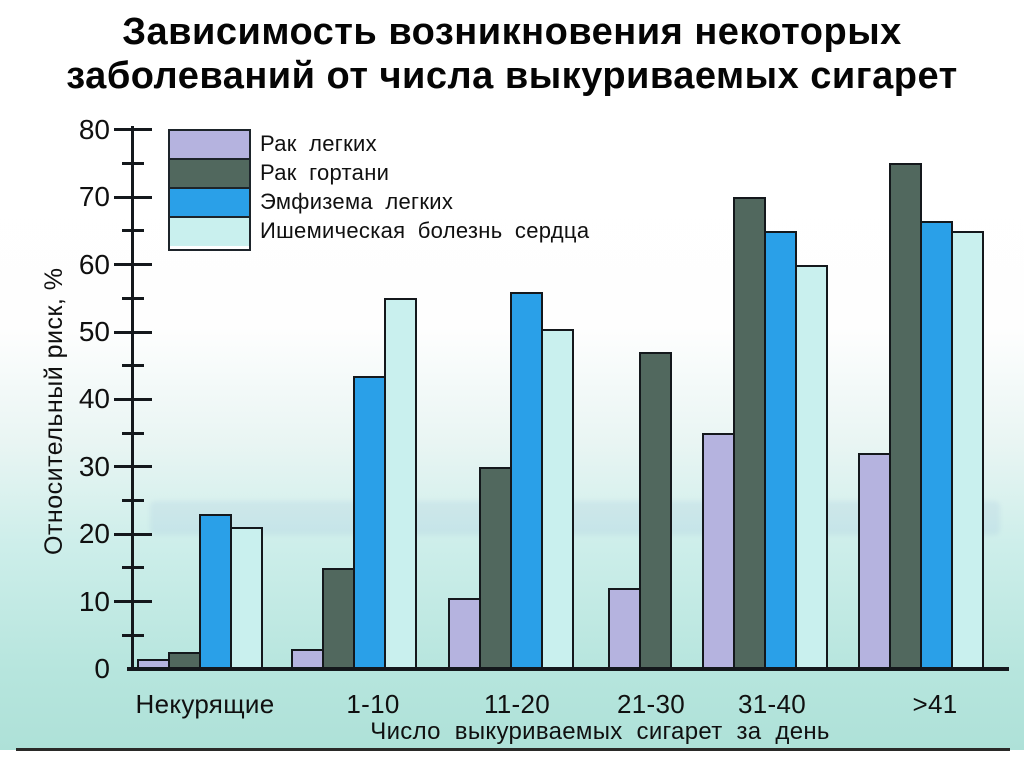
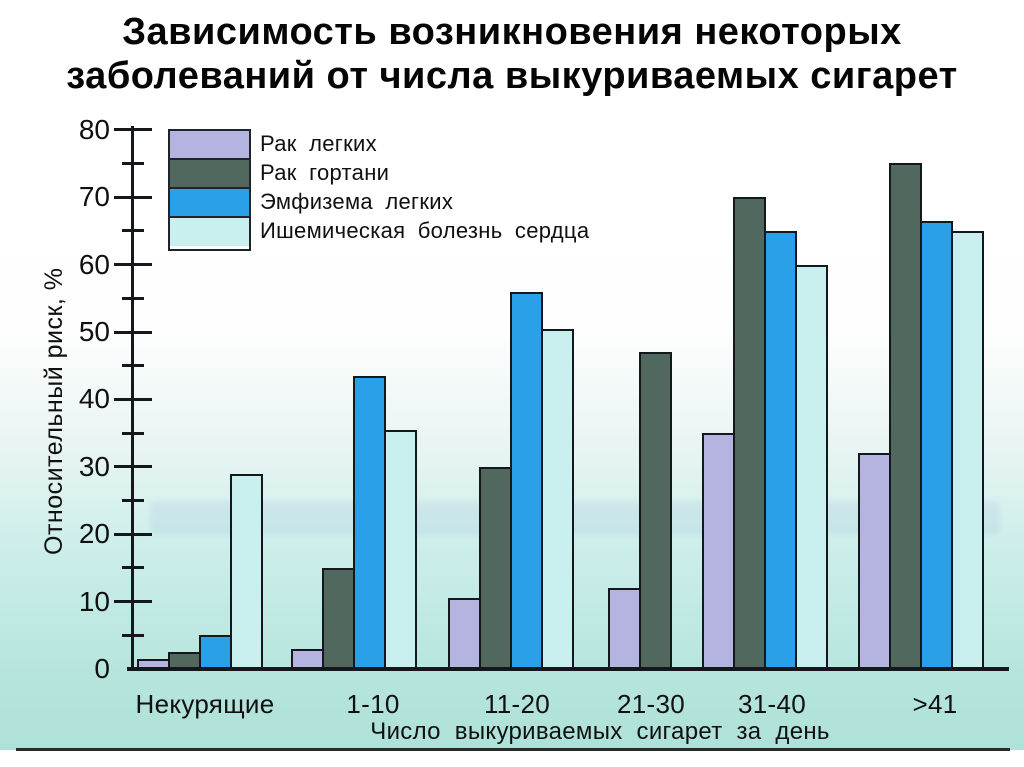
Эмфизема легких/Некурящие: 23 -> 5
Ишемическая болезнь сердца/Некурящие: 21 -> 29
Ишемическая болезнь сердца/1-10: 55 -> 36
